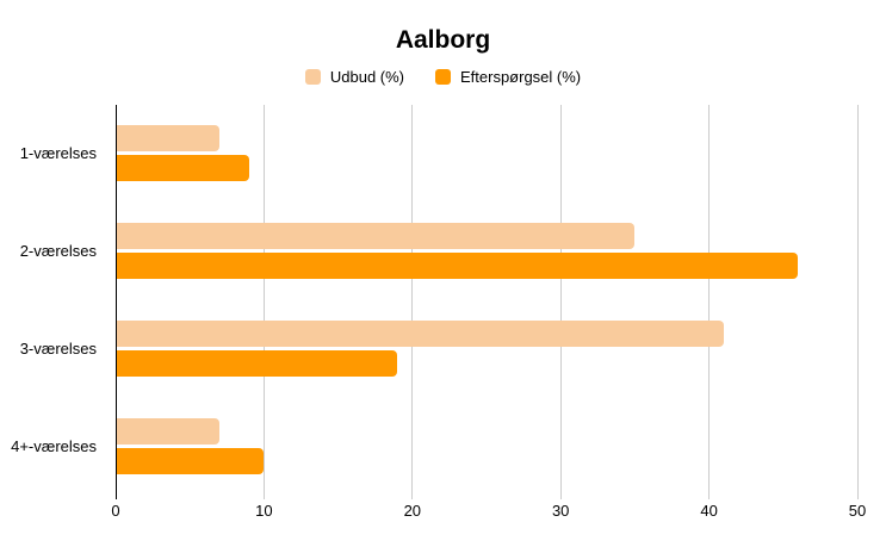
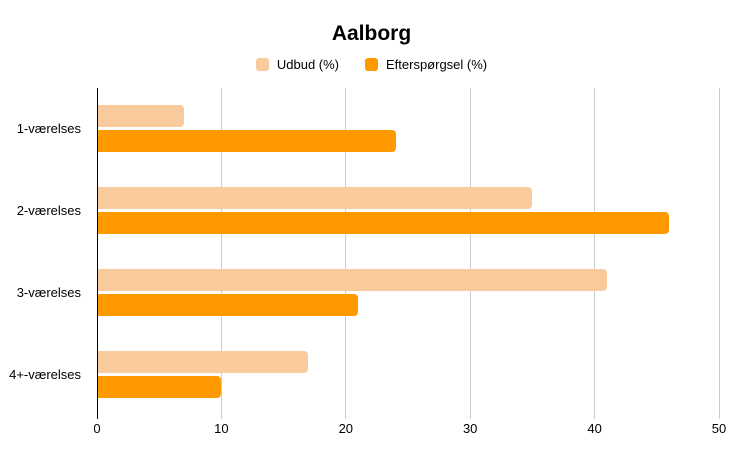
Efterspørgsel (%)/1-værelses: 9 -> 24
Efterspørgsel (%)/3-værelses: 19 -> 21
Udbud (%)/4+-værelses: 7 -> 17
